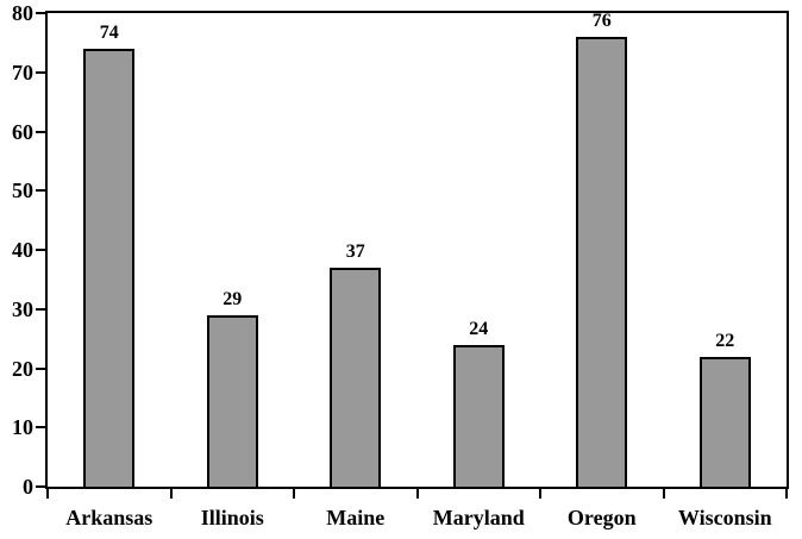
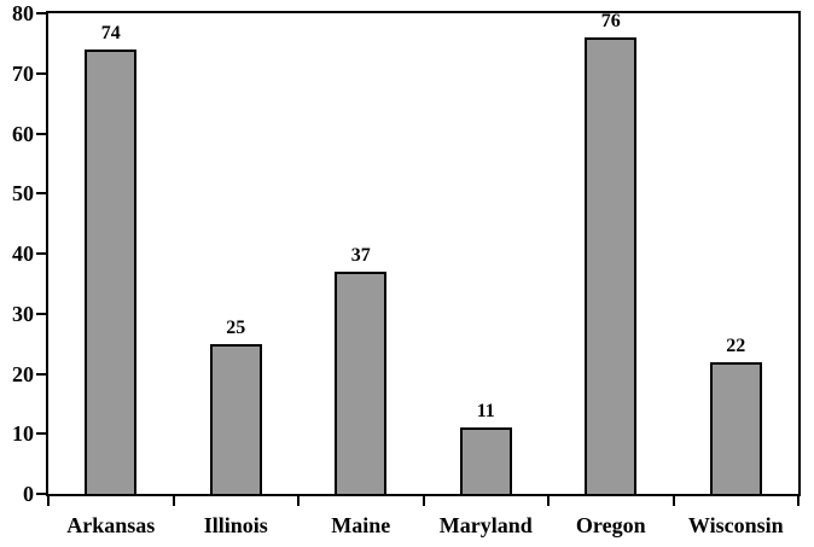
Illinois: 29 -> 25
Maryland: 24 -> 11
